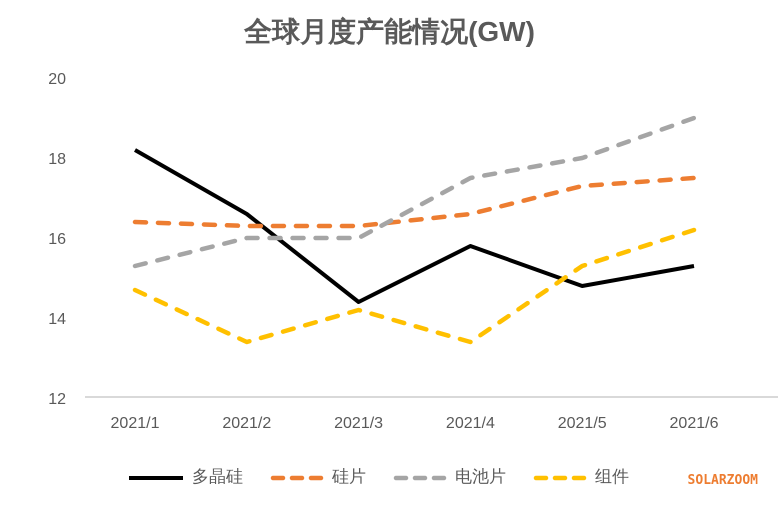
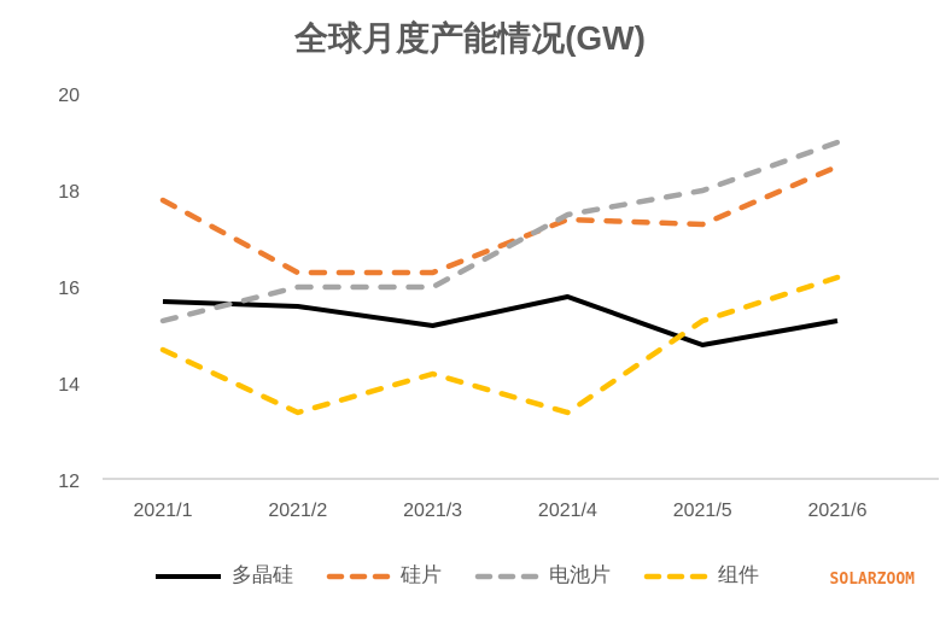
多晶硅/2021/1: 18.2 -> 15.7
硅片/2021/1: 16.4 -> 17.8
多晶硅/2021/2: 16.6 -> 15.6
多晶硅/2021/3: 14.4 -> 15.2
硅片/2021/4: 16.6 -> 17.4
硅片/2021/6: 17.5 -> 18.5
